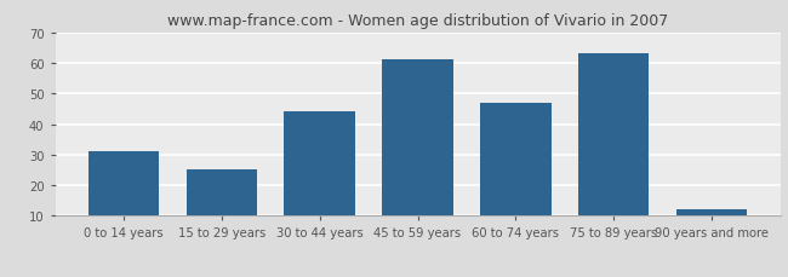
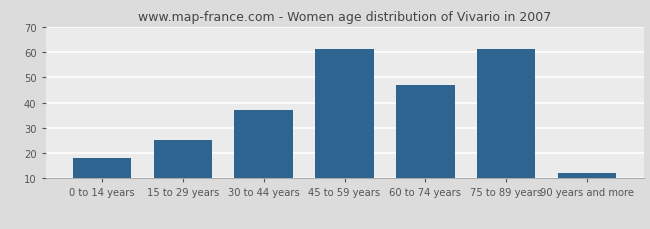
0 to 14 years: 31 -> 18
30 to 44 years: 44 -> 37
75 to 89 years: 63 -> 61
